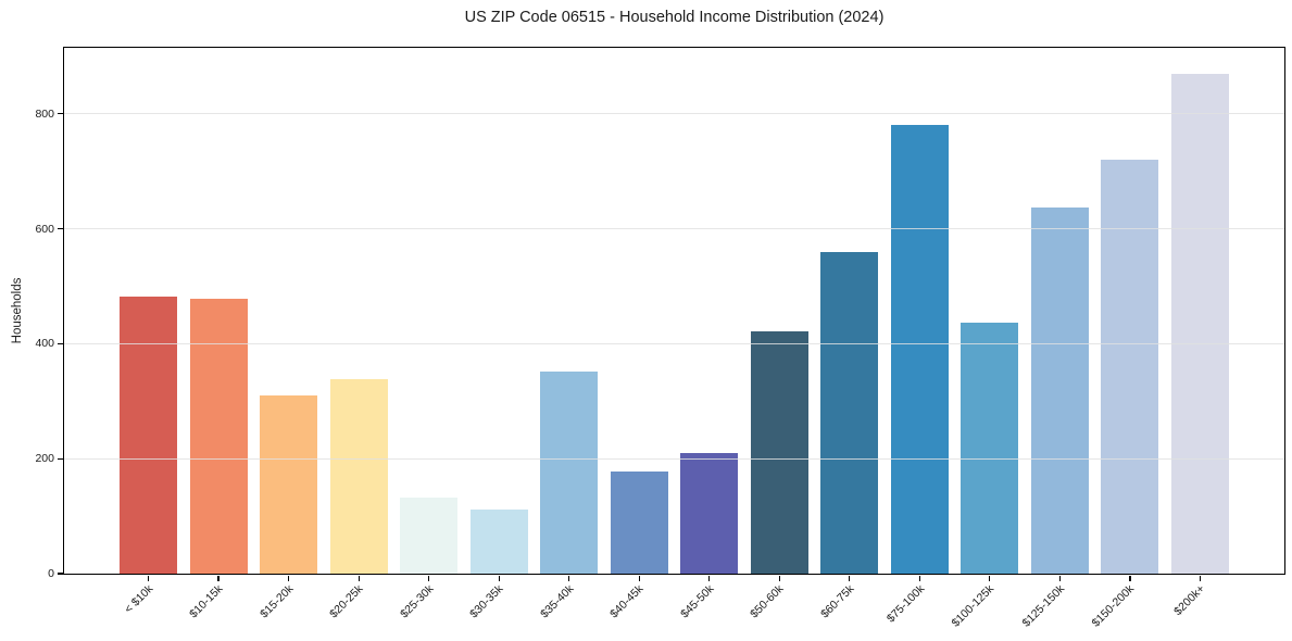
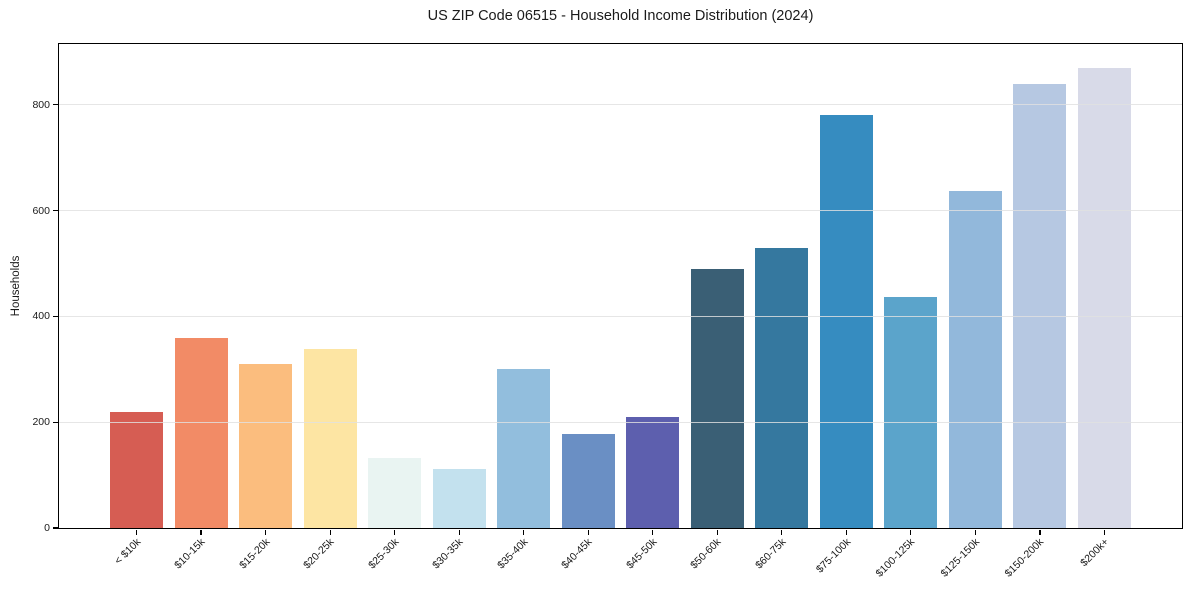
< $10k: 480 -> 220
$10-15k: 480 -> 360
$35-40k: 350 -> 300
$50-60k: 420 -> 490
$60-75k: 560 -> 530
$150-200k: 720 -> 840
